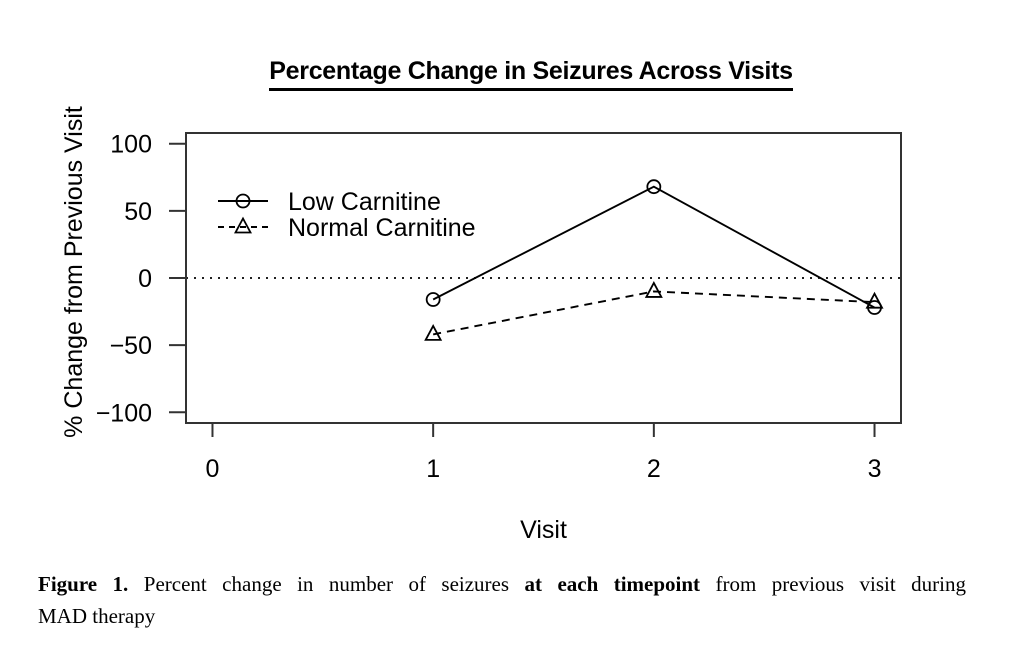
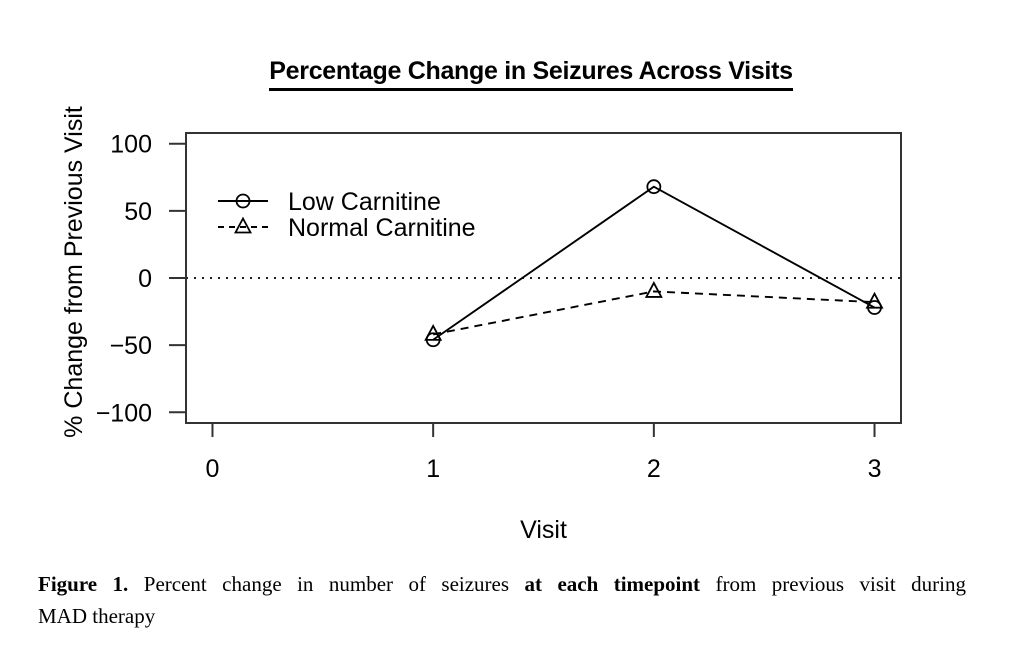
Low Carnitine/1: -16 -> -46
